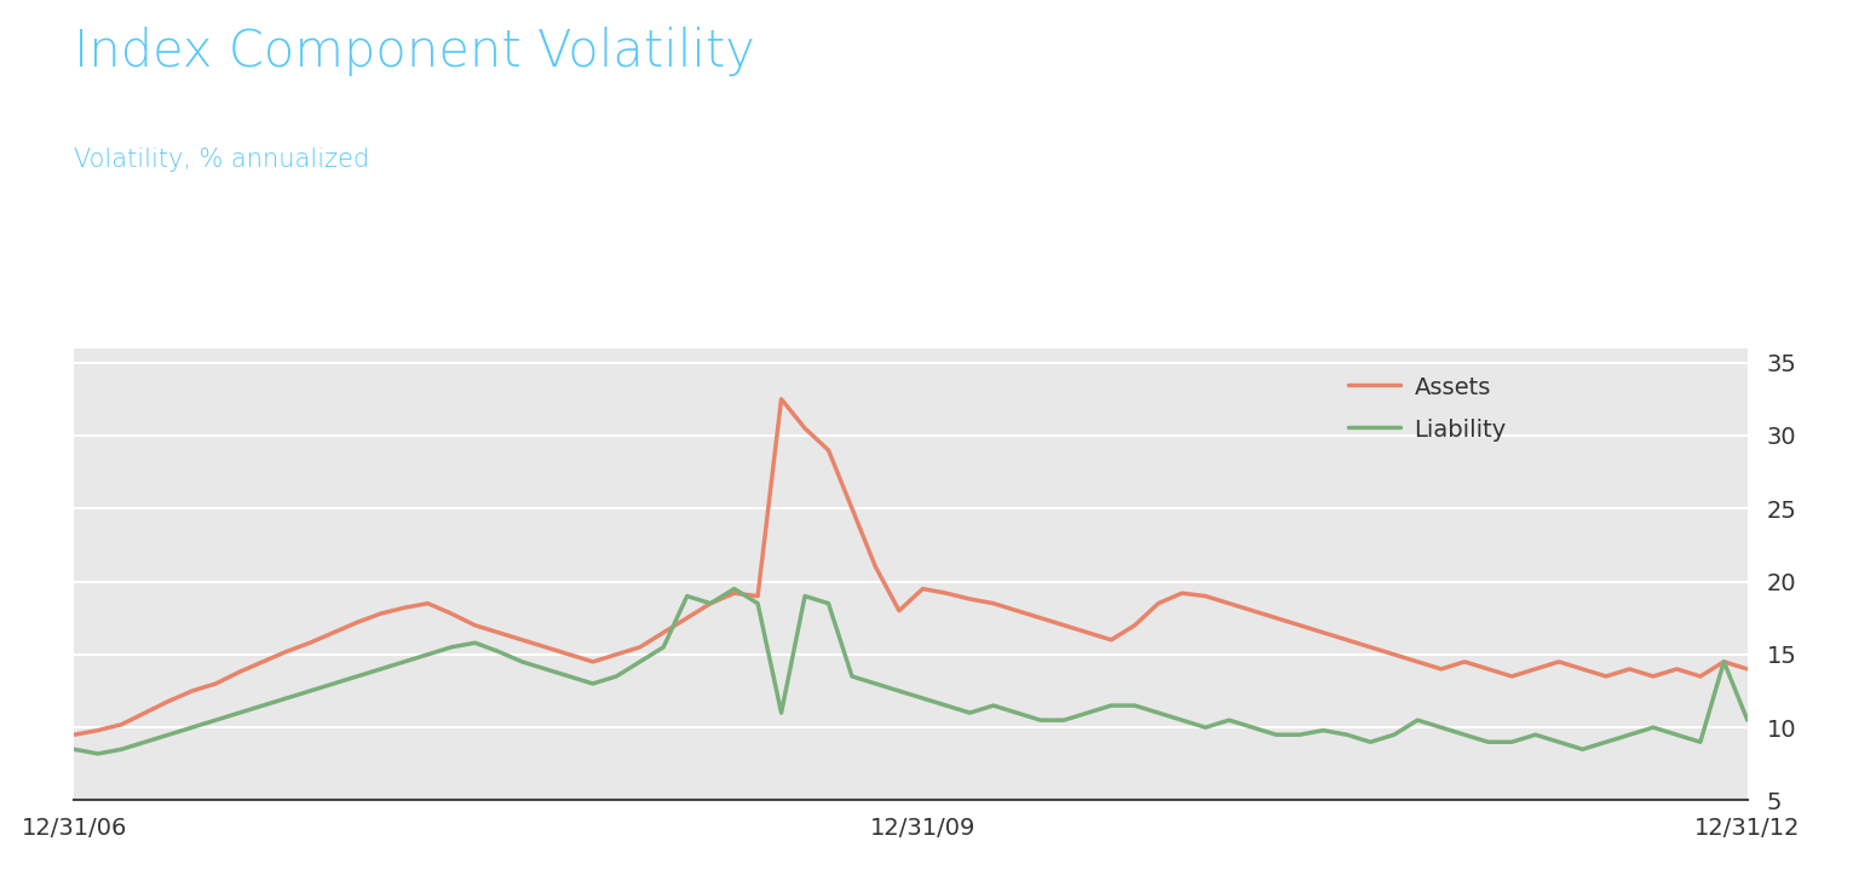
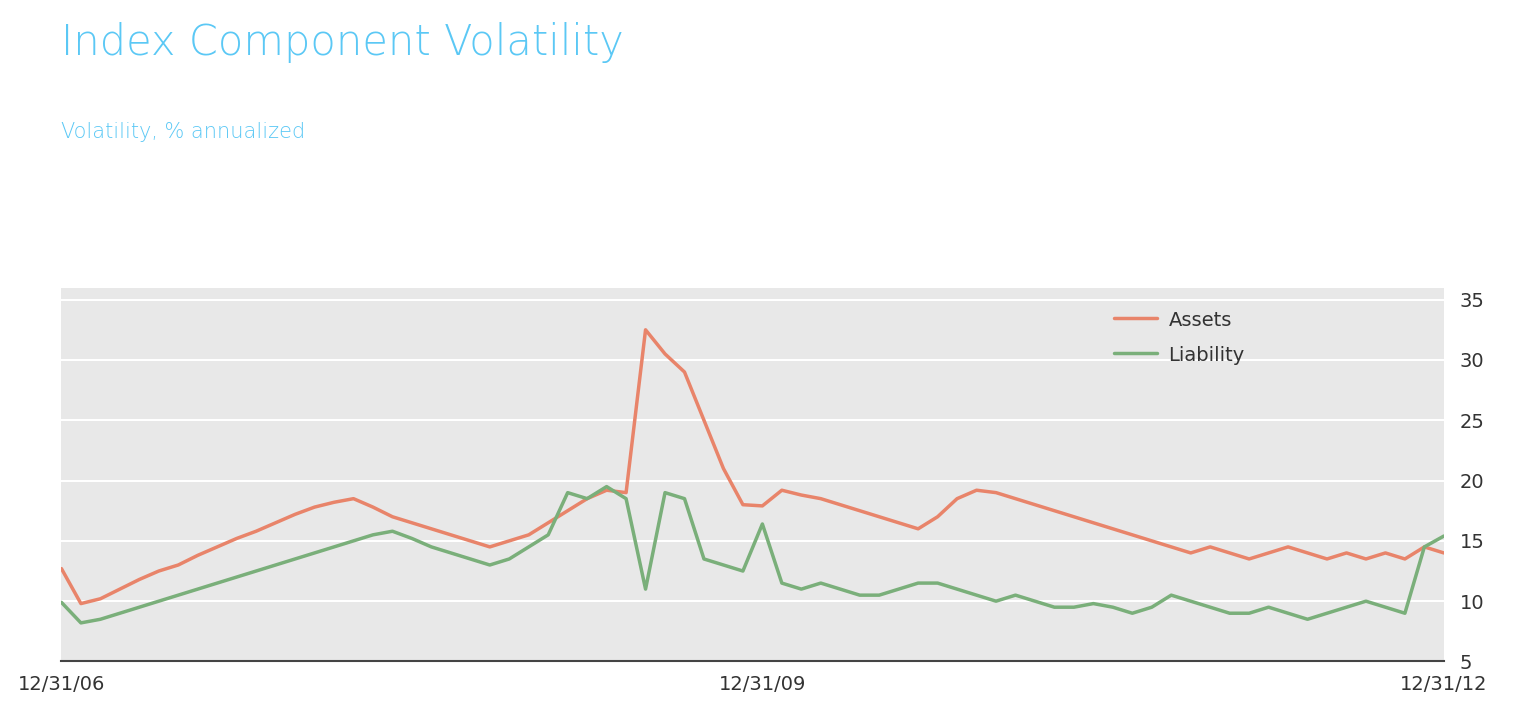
Assets/12/31/06: 9.5 -> 12.7
Liability/12/31/06: 8.5 -> 9.9
Assets/12/31/09: 19.5 -> 17.9
Liability/12/31/09: 12.0 -> 16.4
Liability/12/31/12: 10.5 -> 15.4
